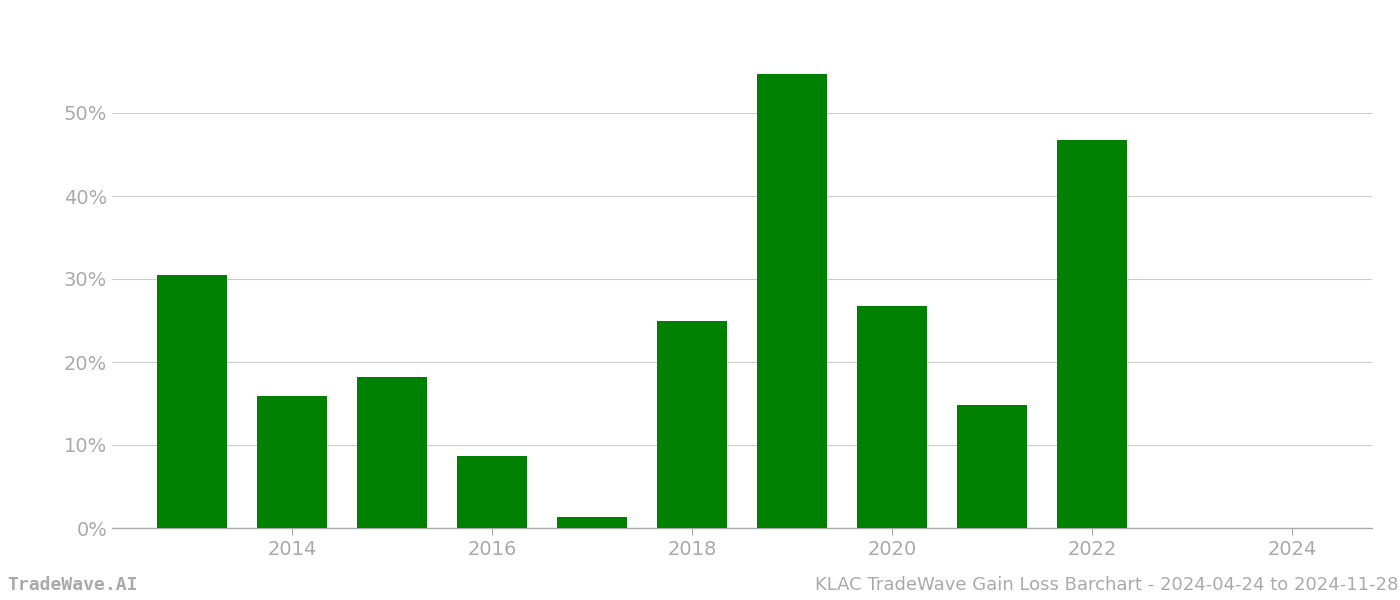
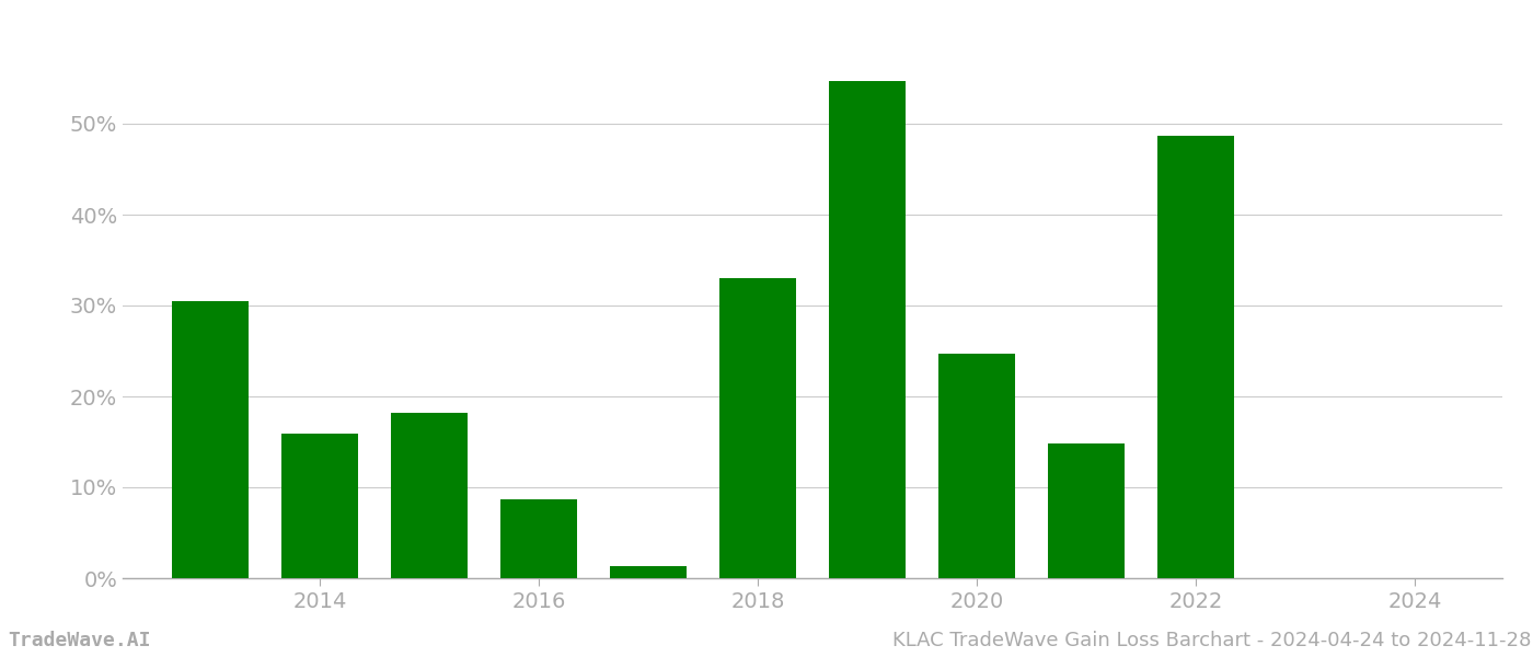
2018: 25.0% -> 33.0%
2020: 26.8% -> 24.7%
2022: 46.8% -> 48.7%
